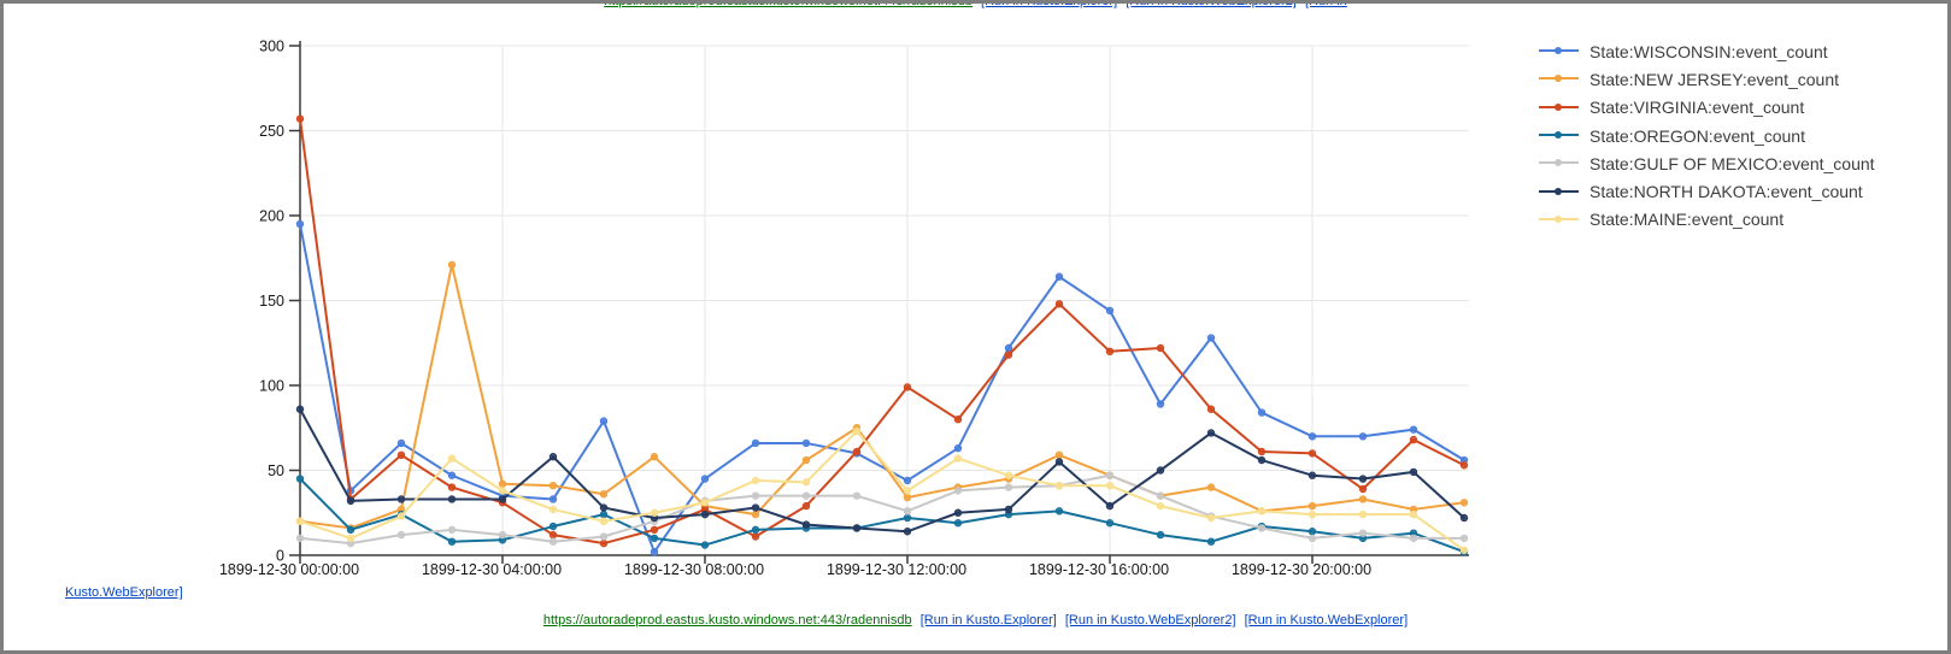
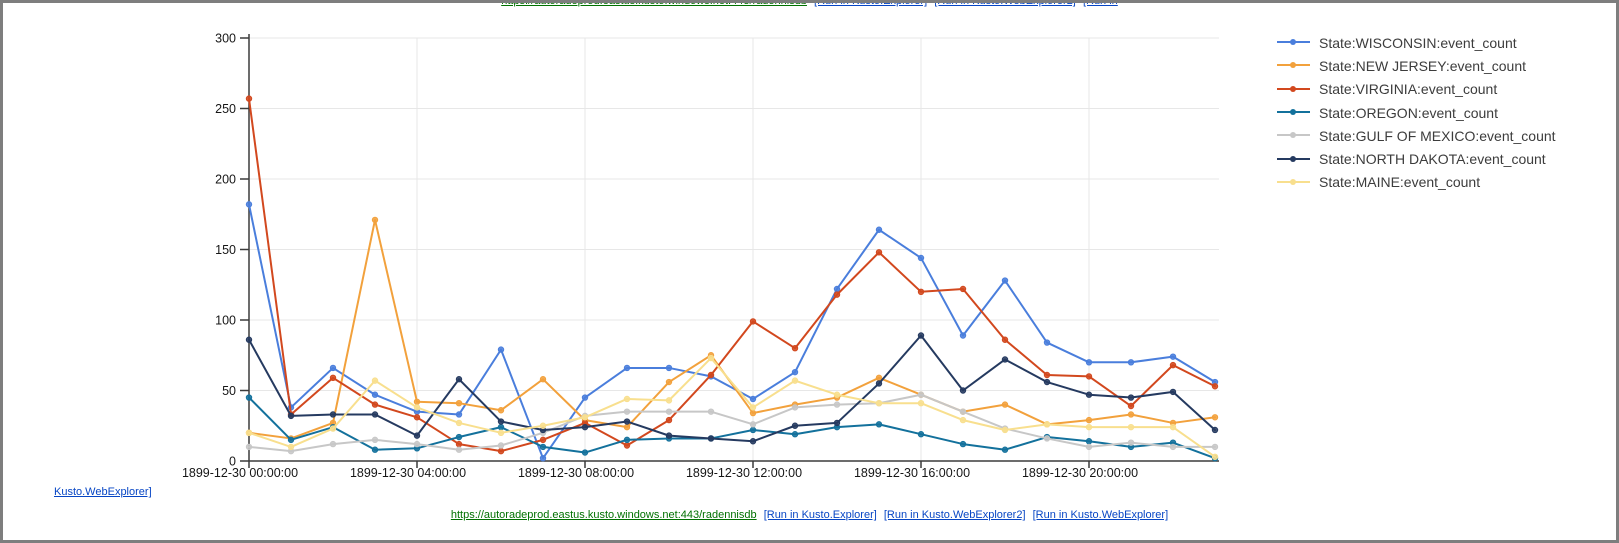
State:WISCONSIN:event_count/1899-12-30 00:00:00: 195 -> 182
State:NORTH DAKOTA:event_count/1899-12-30 04:00:00: 33 -> 18
State:NORTH DAKOTA:event_count/1899-12-30 16:00:00: 29 -> 89
